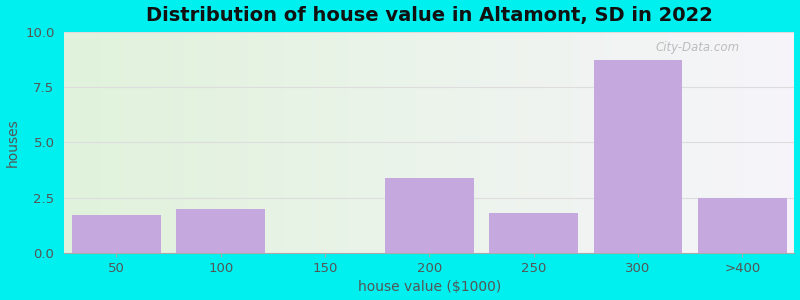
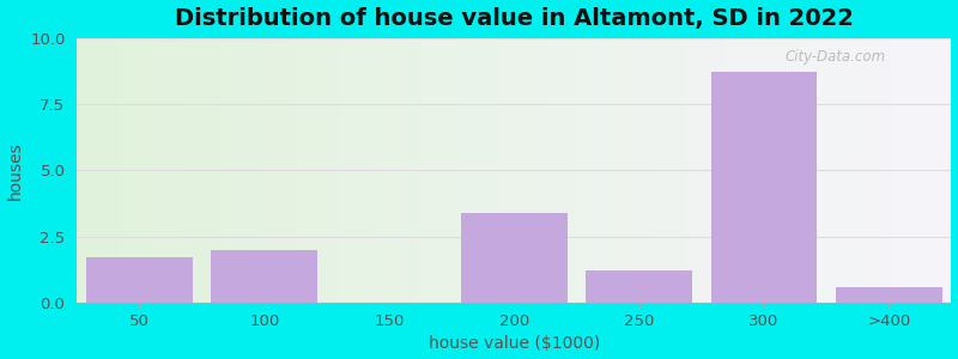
250: 1.8 -> 1.2
>400: 2.5 -> 0.6
